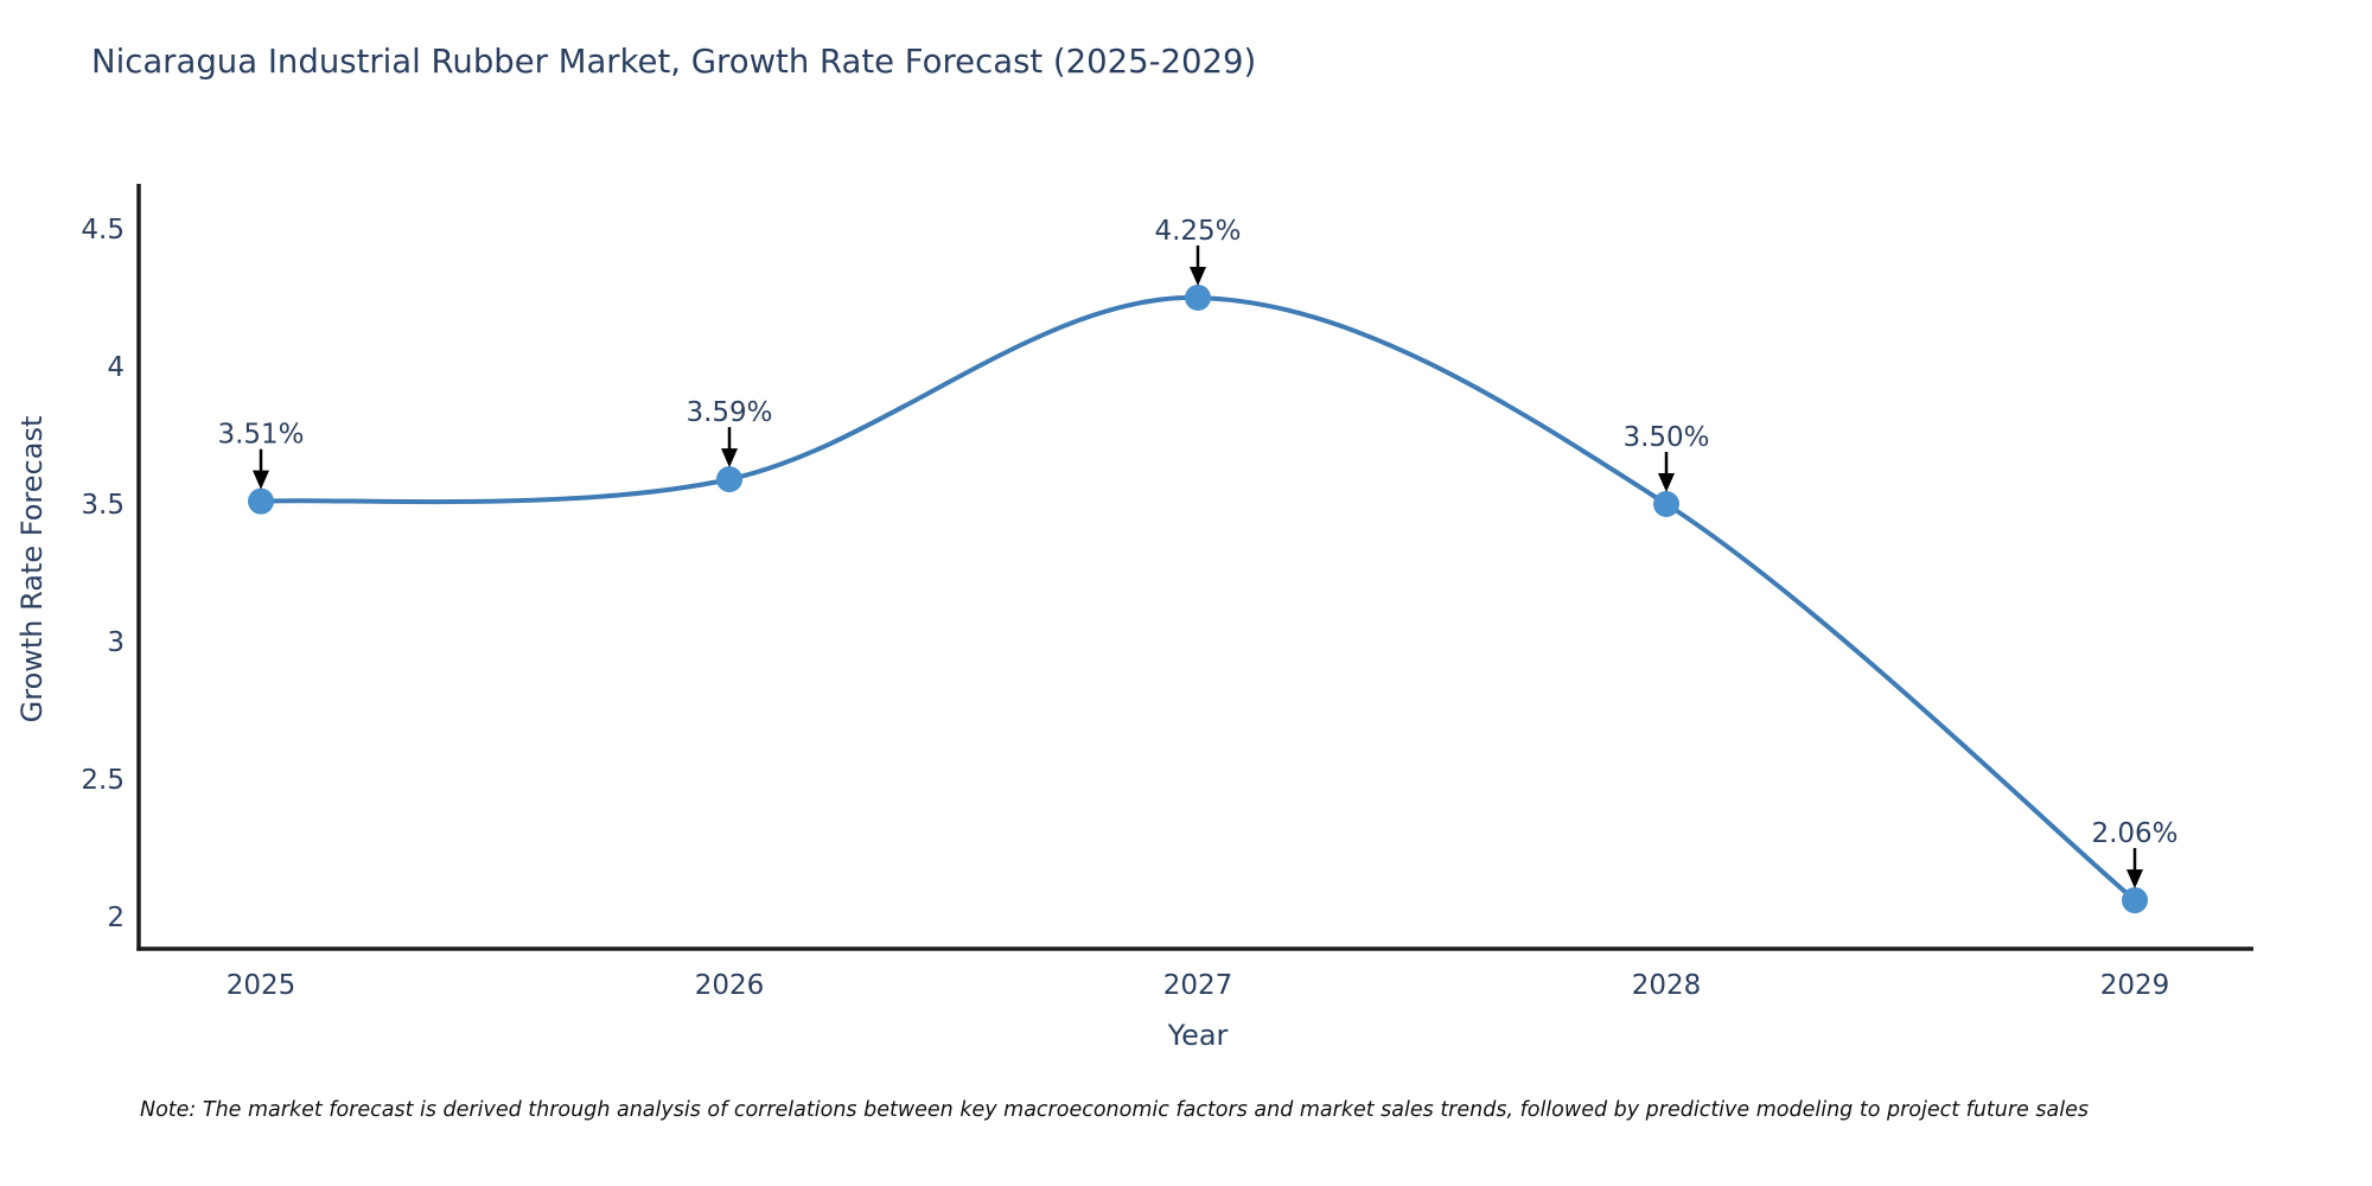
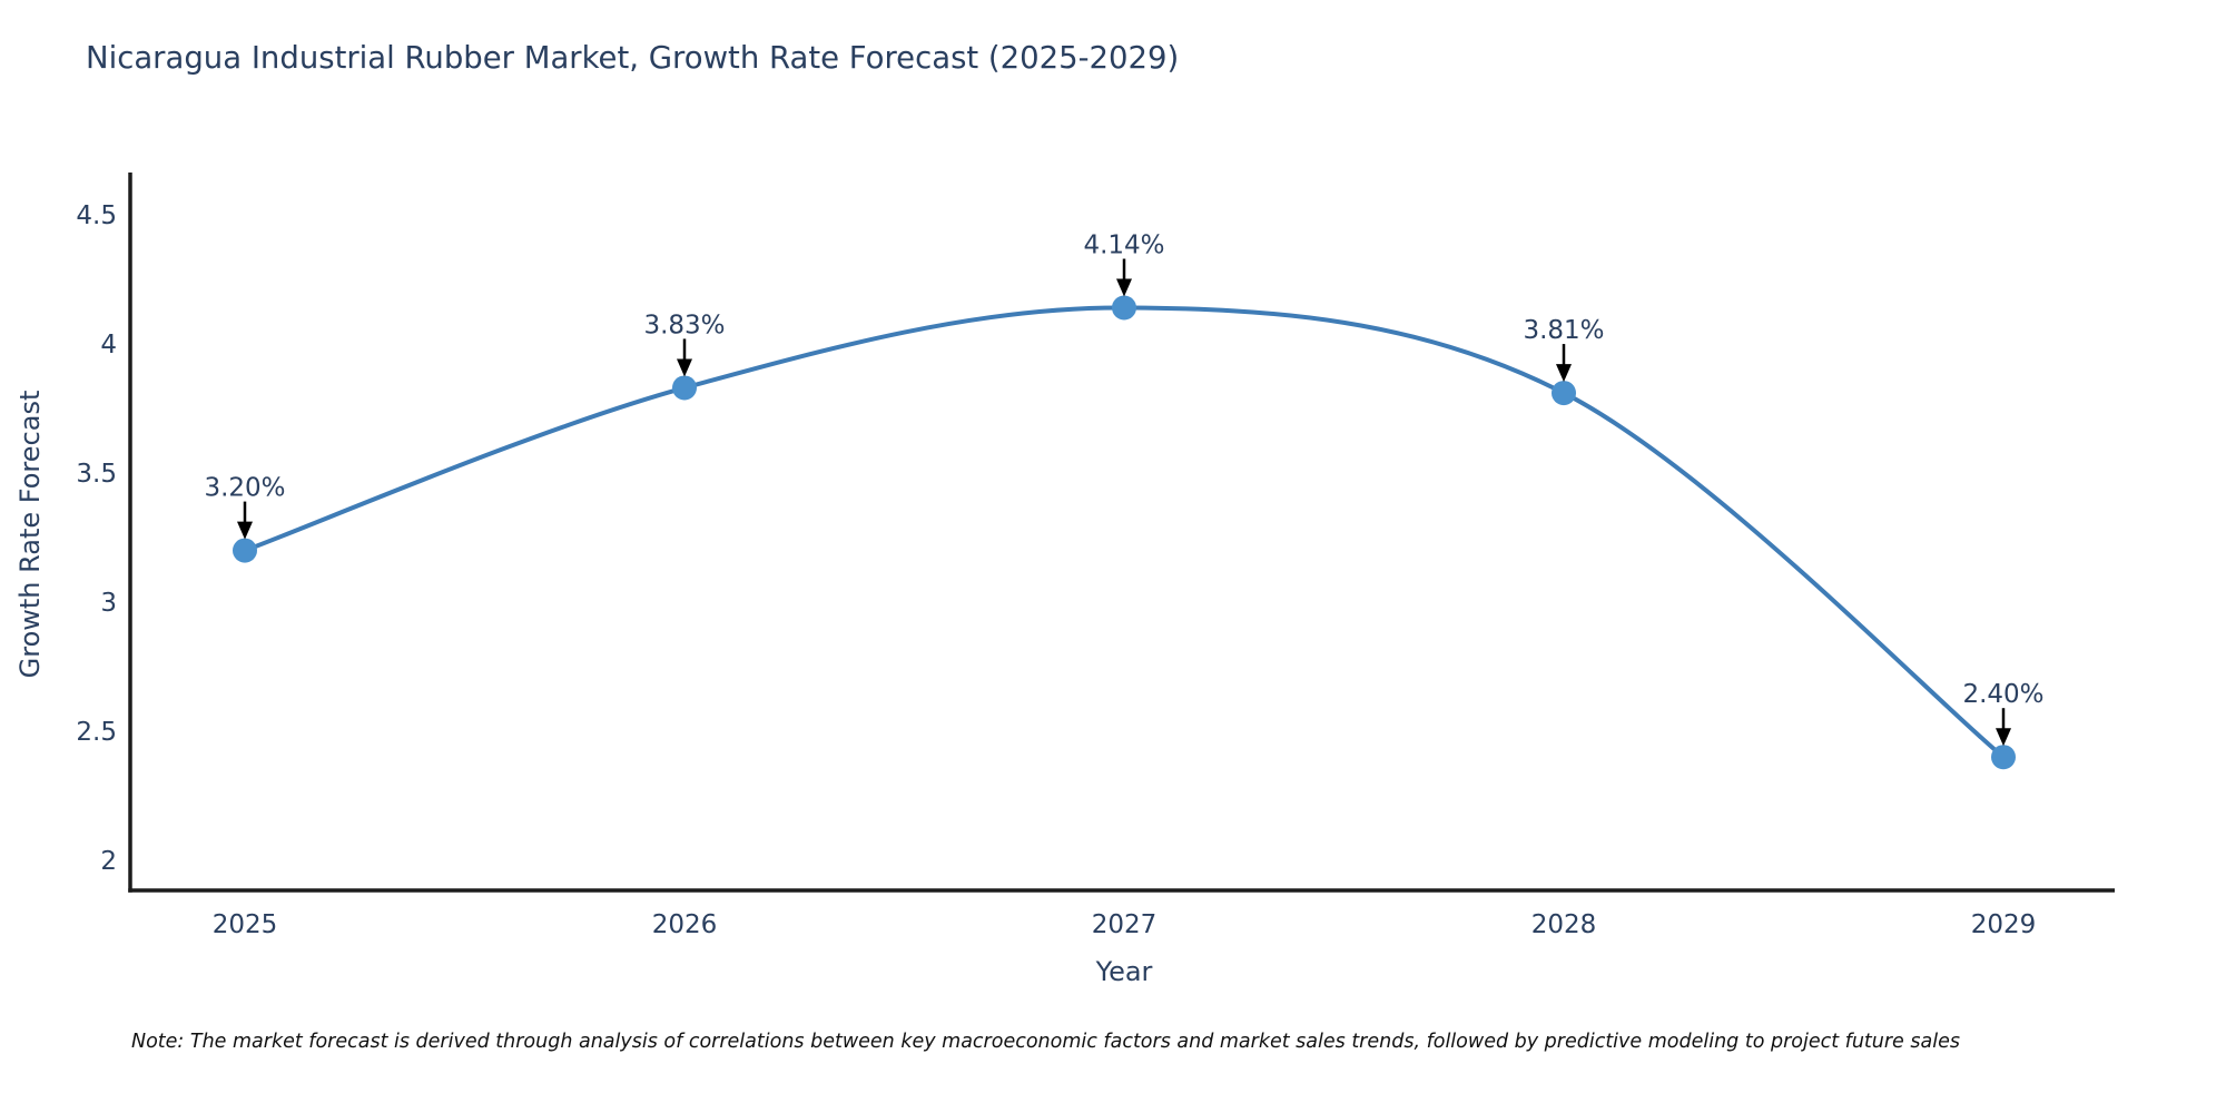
2025: 3.51% -> 3.20%
2026: 3.59% -> 3.83%
2027: 4.25% -> 4.14%
2028: 3.50% -> 3.81%
2029: 2.06% -> 2.40%
